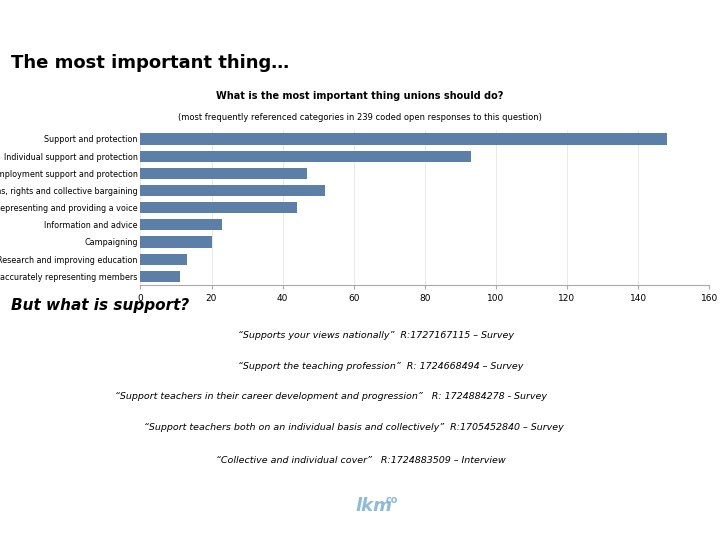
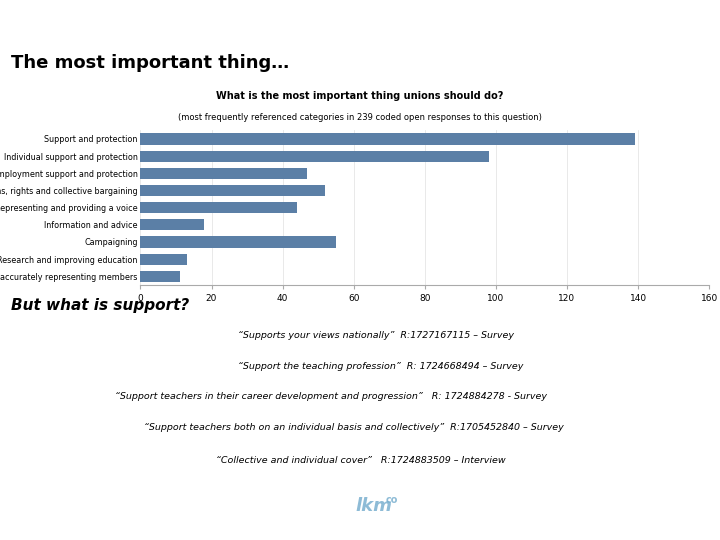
Support and protection: 148 -> 139
Individual support and protection: 93 -> 98
Information and advice: 23 -> 18
Campaigning: 20 -> 55
